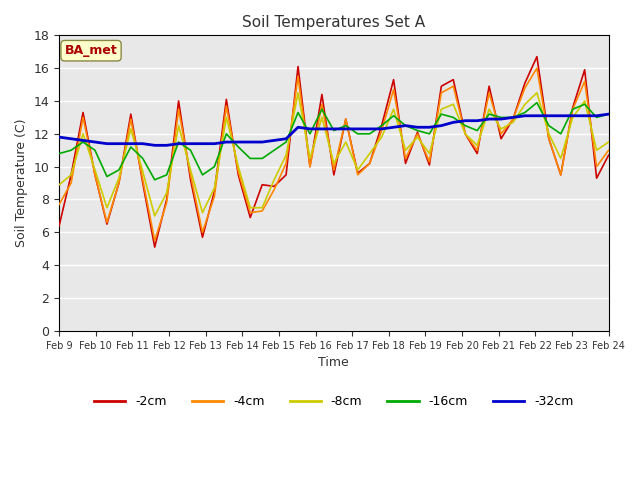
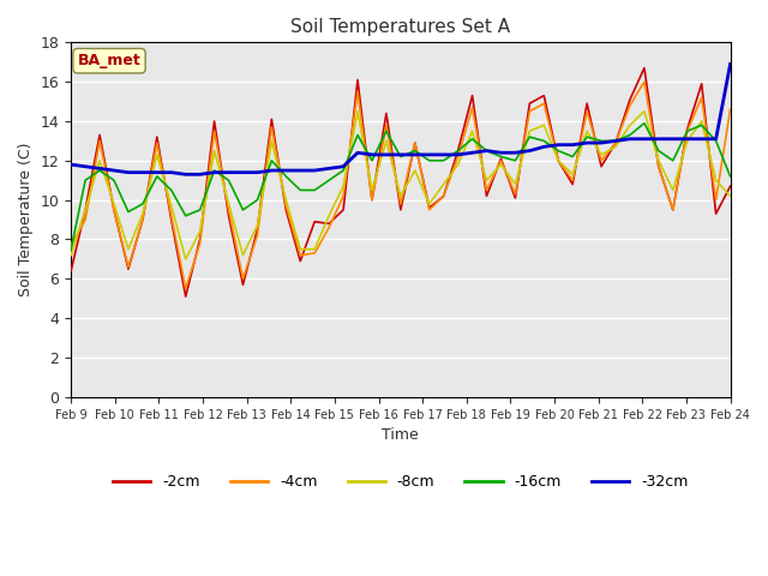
-8cm/Feb 9: 8.9 -> 7.2
-16cm/Feb 9: 10.8 -> 7.5
-4cm/Feb 24: 11.0 -> 14.6
-8cm/Feb 24: 11.5 -> 10.2
-16cm/Feb 24: 13.2 -> 11.2
-32cm/Feb 24: 13.2 -> 16.9
